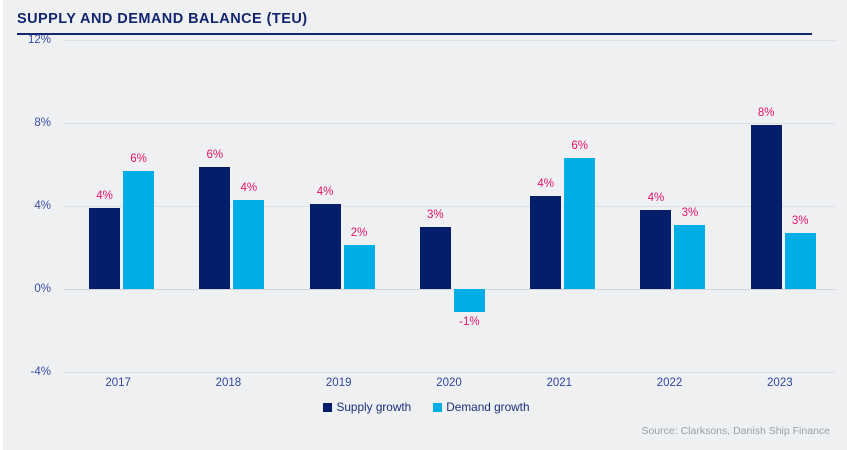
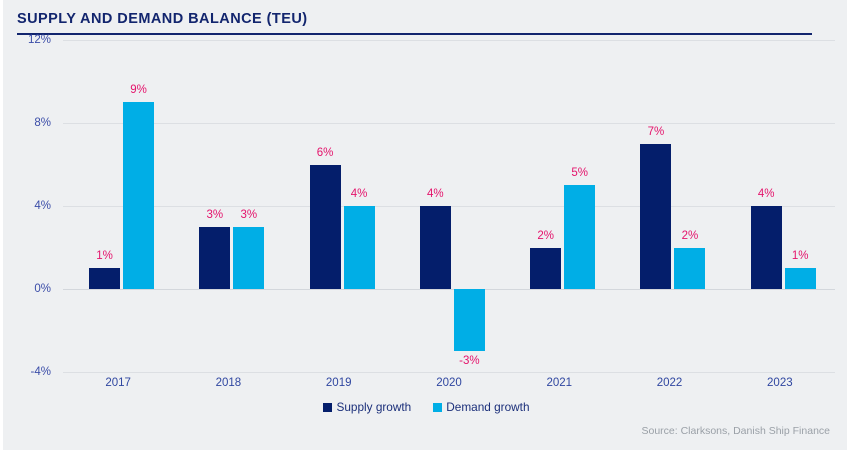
Supply growth/2017: 4% -> 1%
Demand growth/2017: 6% -> 9%
Supply growth/2018: 6% -> 3%
Demand growth/2018: 4% -> 3%
Supply growth/2019: 4% -> 6%
Demand growth/2019: 2% -> 4%
Supply growth/2020: 3% -> 4%
Demand growth/2020: -1% -> -3%
Supply growth/2021: 4% -> 2%
Demand growth/2021: 6% -> 5%
Supply growth/2022: 4% -> 7%
Demand growth/2022: 3% -> 2%
Supply growth/2023: 8% -> 4%
Demand growth/2023: 3% -> 1%
